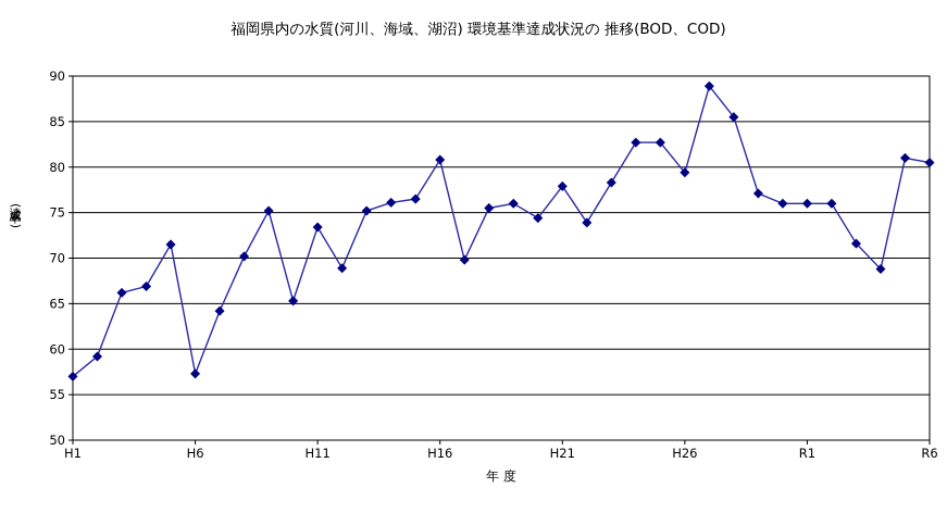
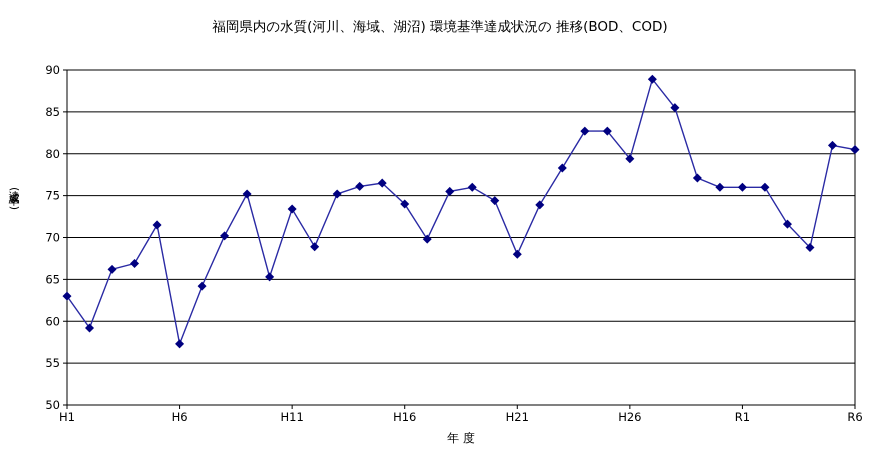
H1: 57 -> 63
H16: 81 -> 74
H21: 78 -> 68
